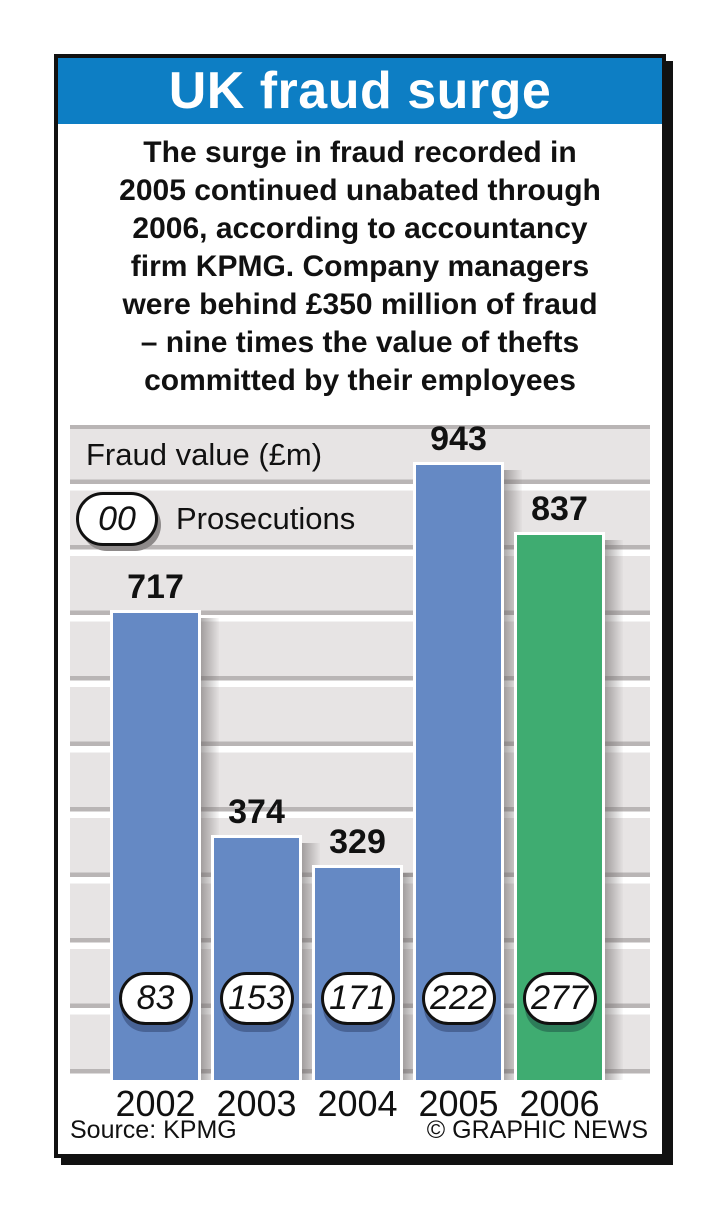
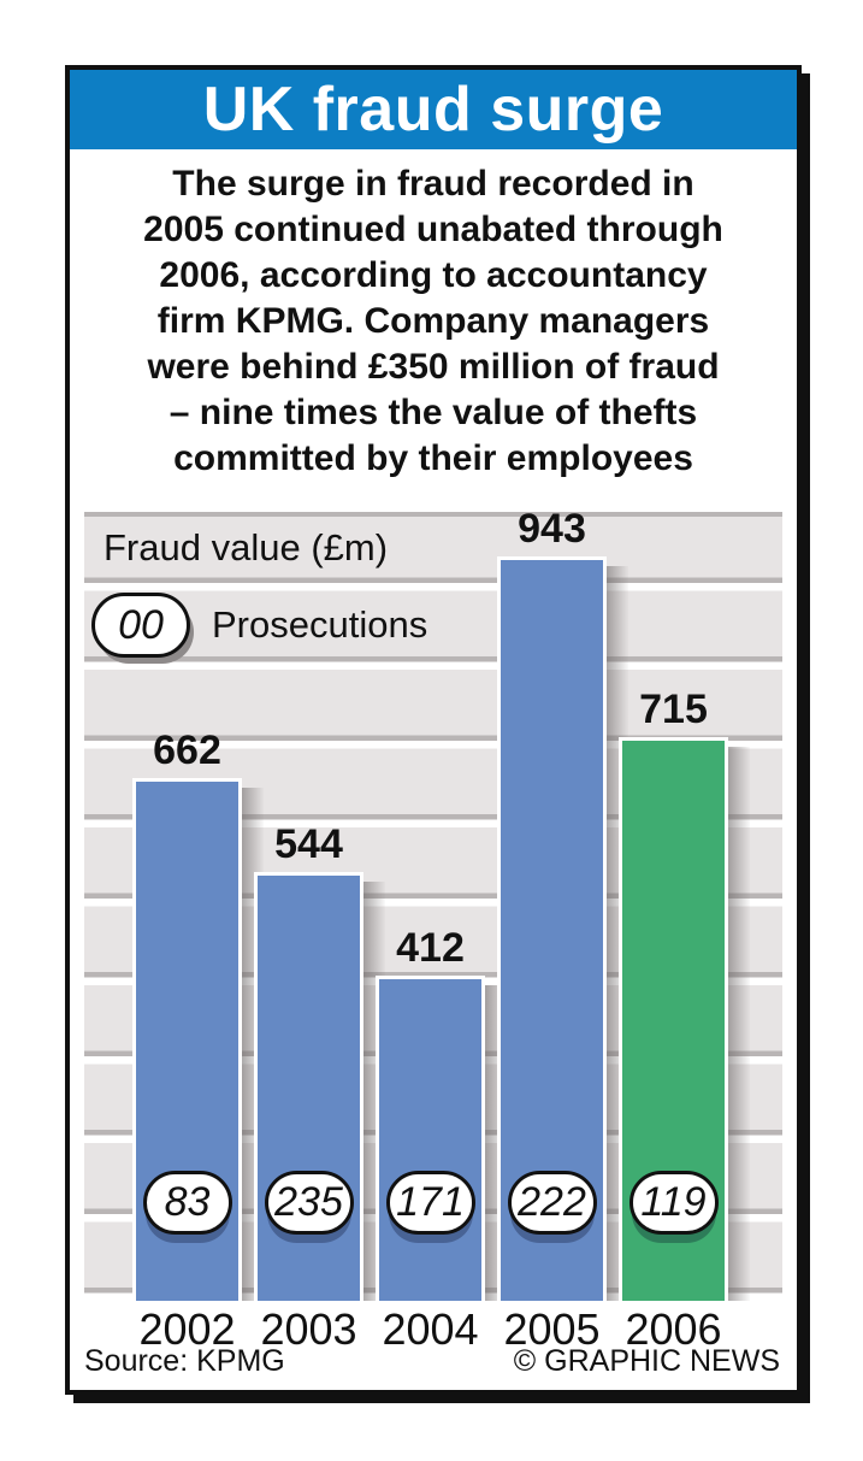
Fraud value (£m)/2002: 717 -> 662
Fraud value (£m)/2003: 374 -> 544
Prosecutions/2003: 153 -> 235
Fraud value (£m)/2004: 329 -> 412
Fraud value (£m)/2006: 837 -> 715
Prosecutions/2006: 277 -> 119
